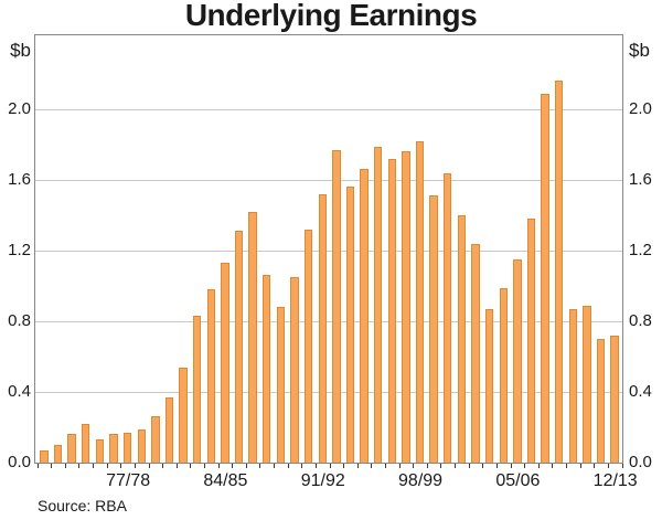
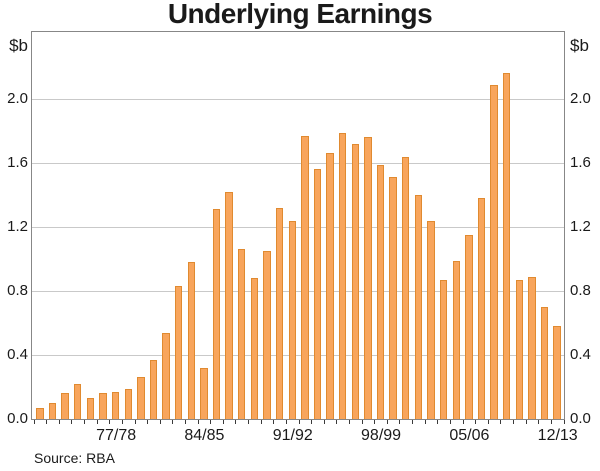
84/85: 1.13 -> 0.32
91/92: 1.52 -> 1.24
98/99: 1.82 -> 1.59
12/13: 0.72 -> 0.58
